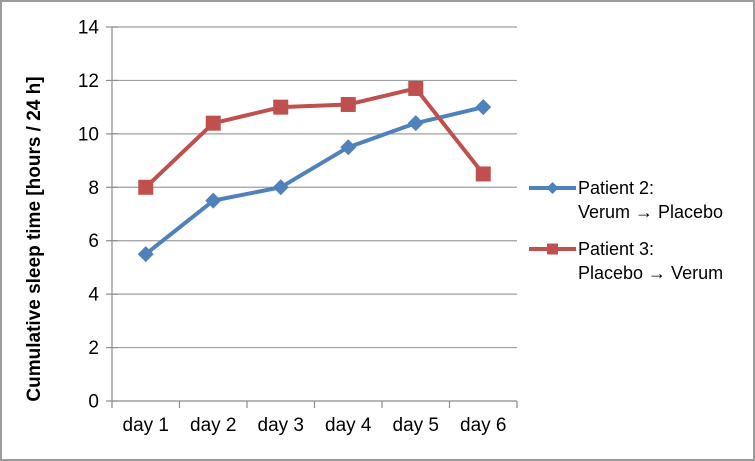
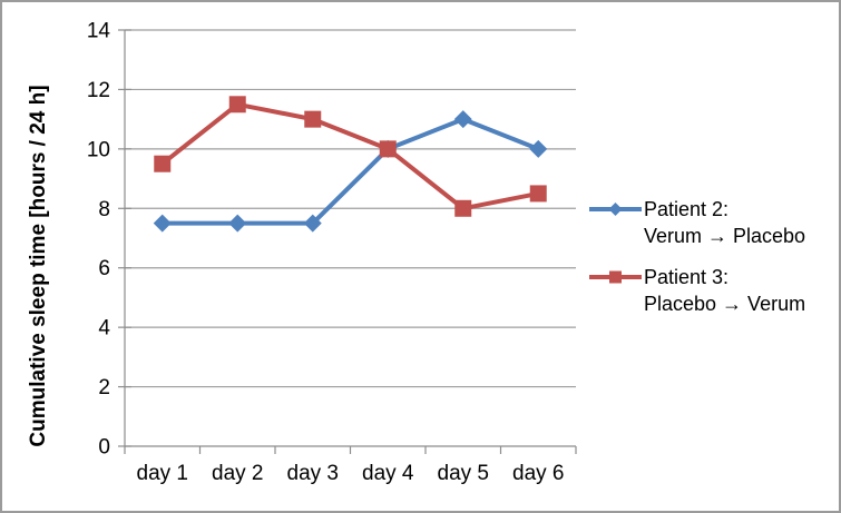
Patient 2: Verum → Placebo/day 1: 5.5 -> 7.5
Patient 3: Placebo → Verum/day 1: 8.0 -> 9.5
Patient 3: Placebo → Verum/day 2: 10.4 -> 11.5
Patient 2: Verum → Placebo/day 3: 8.0 -> 7.5
Patient 2: Verum → Placebo/day 4: 9.5 -> 10.0
Patient 3: Placebo → Verum/day 4: 11.1 -> 10.0
Patient 2: Verum → Placebo/day 5: 10.4 -> 11.0
Patient 3: Placebo → Verum/day 5: 11.7 -> 8.0
Patient 2: Verum → Placebo/day 6: 11.0 -> 10.0
